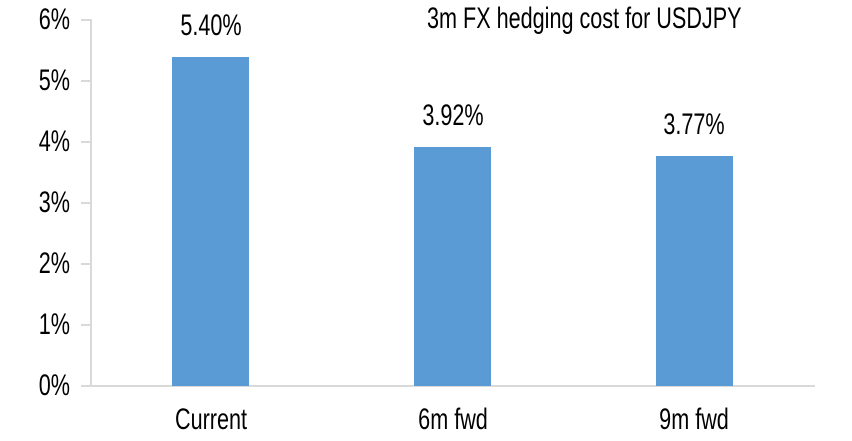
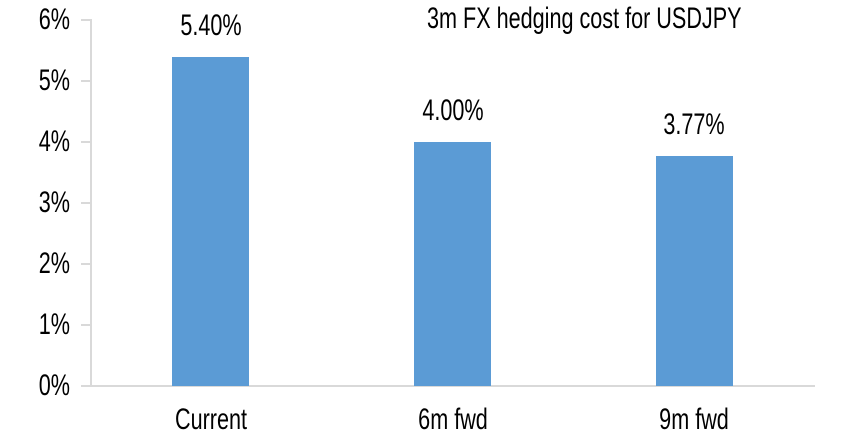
6m fwd: 3.92% -> 4.00%
